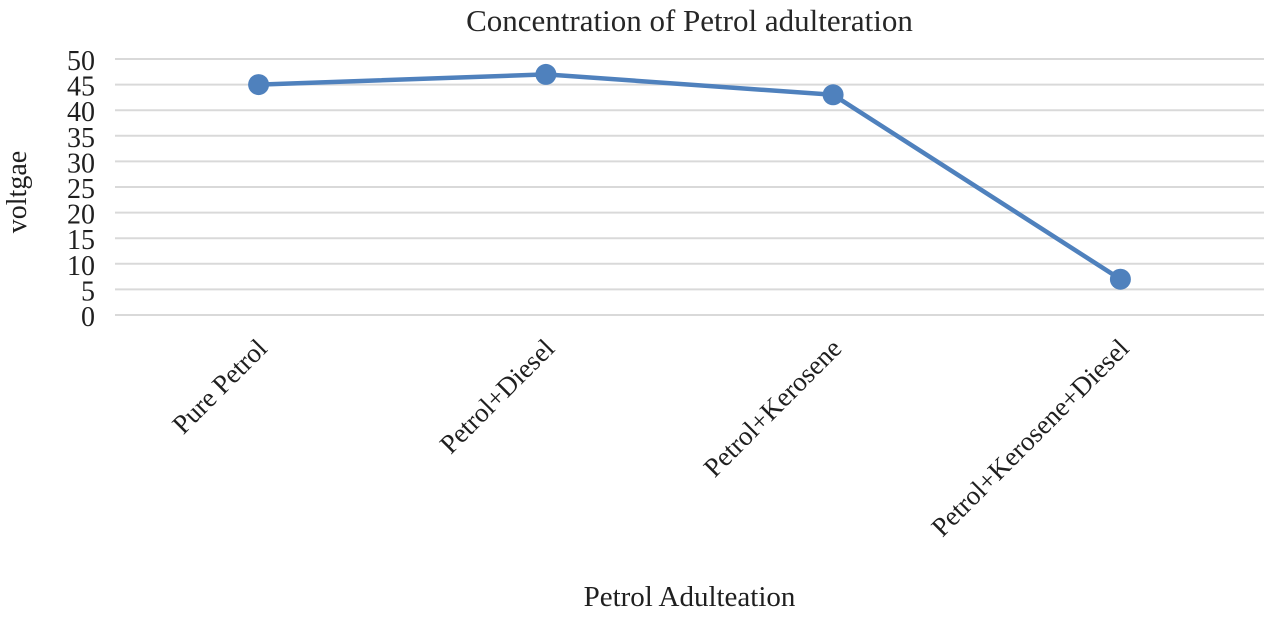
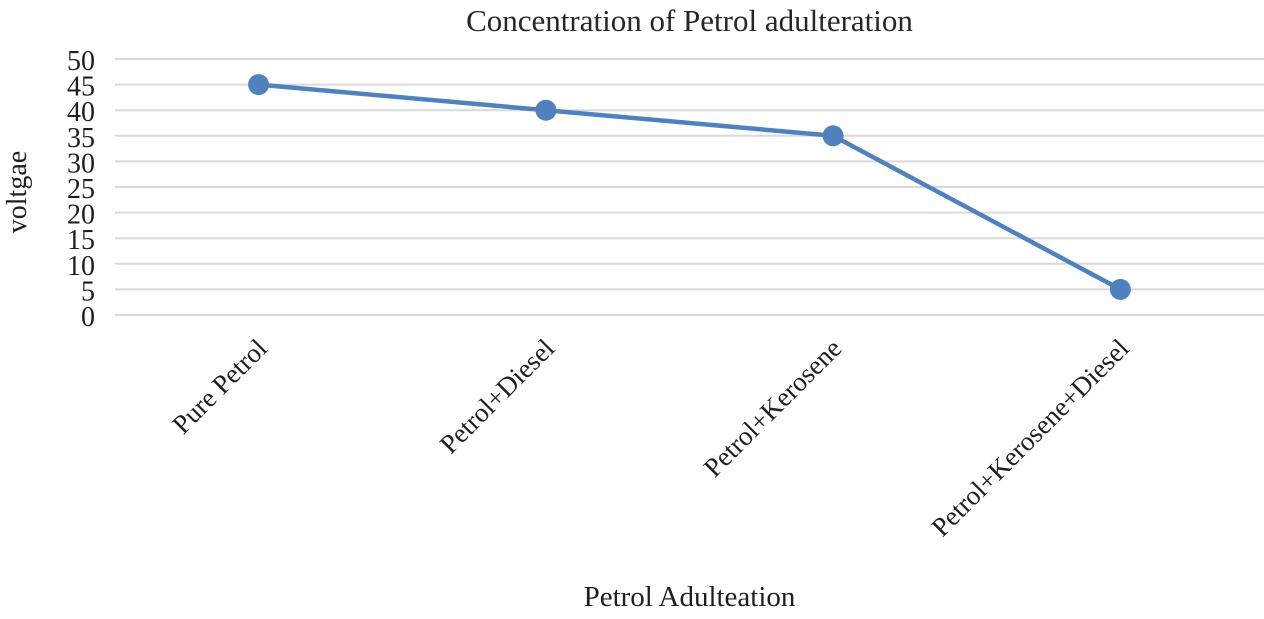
Petrol+Diesel: 47 -> 40
Petrol+Kerosene: 43 -> 35
Petrol+Kerosene+Diesel: 7 -> 5
